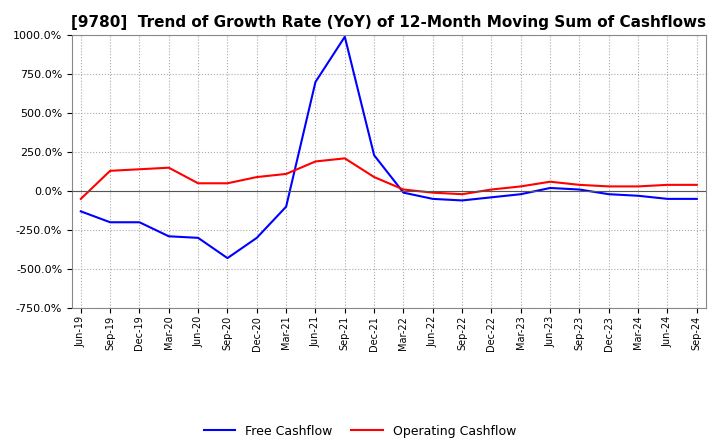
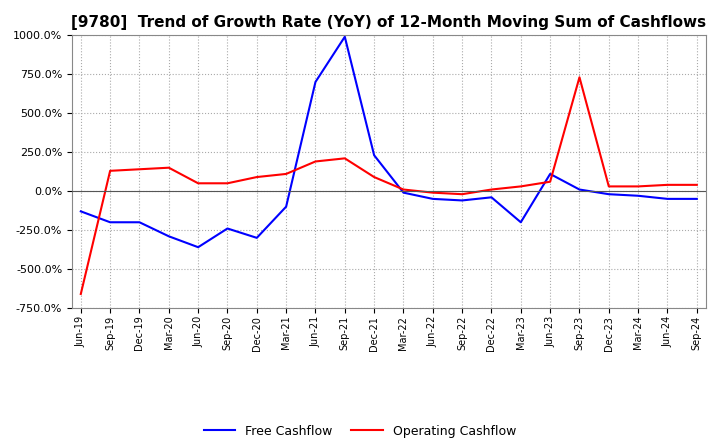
Operating Cashflow/Jun-19: -50% -> -660%
Free Cashflow/Jun-20: -300% -> -360%
Free Cashflow/Sep-20: -430% -> -240%
Free Cashflow/Mar-23: -20% -> -200%
Free Cashflow/Jun-23: 20% -> 110%
Operating Cashflow/Sep-23: 40% -> 730%
